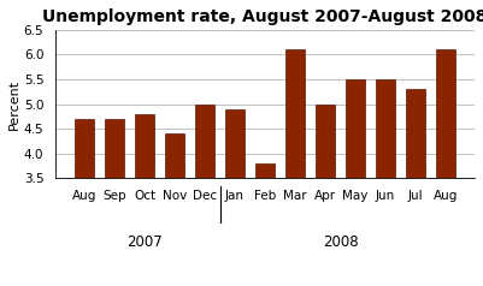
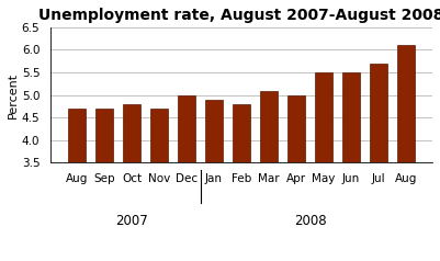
Nov: 4.4 -> 4.7
Feb: 3.8 -> 4.8
Mar: 6.1 -> 5.1
Jul: 5.3 -> 5.7
